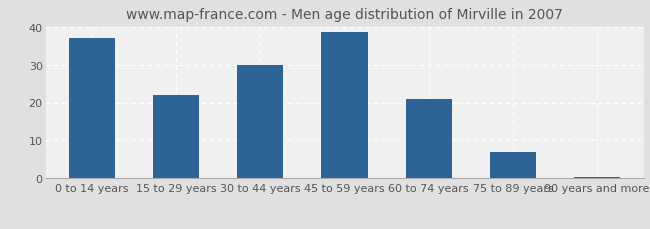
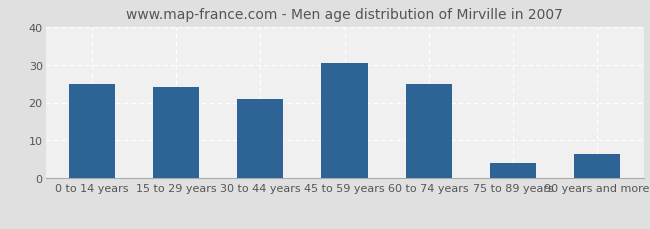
0 to 14 years: 37.0 -> 25.0
15 to 29 years: 22.0 -> 24.0
30 to 44 years: 30.0 -> 21.0
45 to 59 years: 38.5 -> 30.5
60 to 74 years: 21.0 -> 25.0
75 to 89 years: 7.0 -> 4.0
90 years and more: 0.4 -> 6.5
